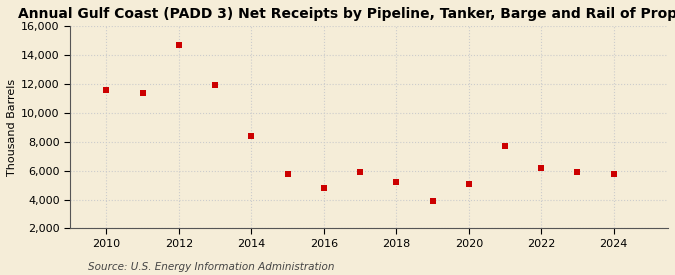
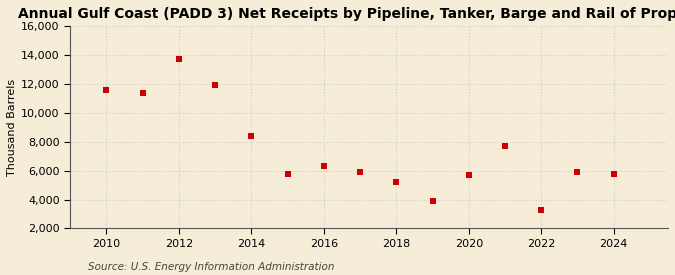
2012: 14,700 -> 13,700
2016: 4,800 -> 6,300
2020: 5,100 -> 5,700
2022: 6,200 -> 3,300
